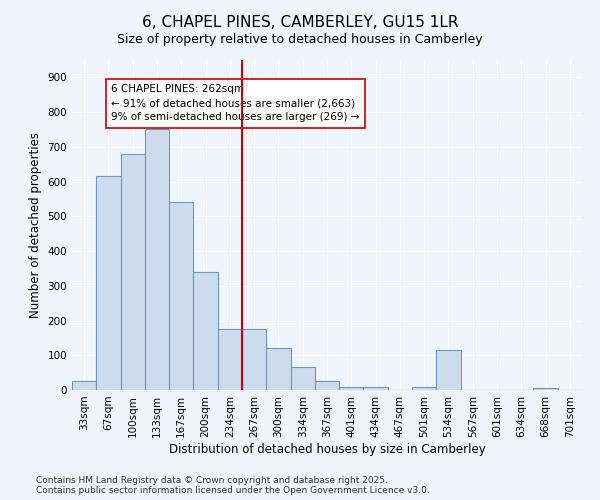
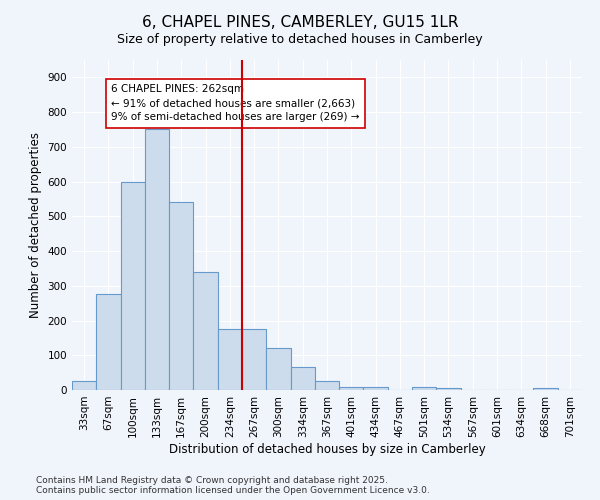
67sqm: 615 -> 275
100sqm: 680 -> 600
534sqm: 115 -> 5
